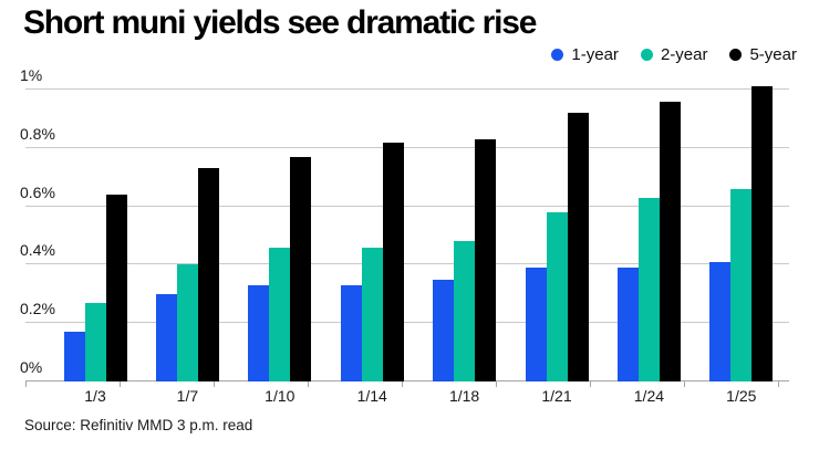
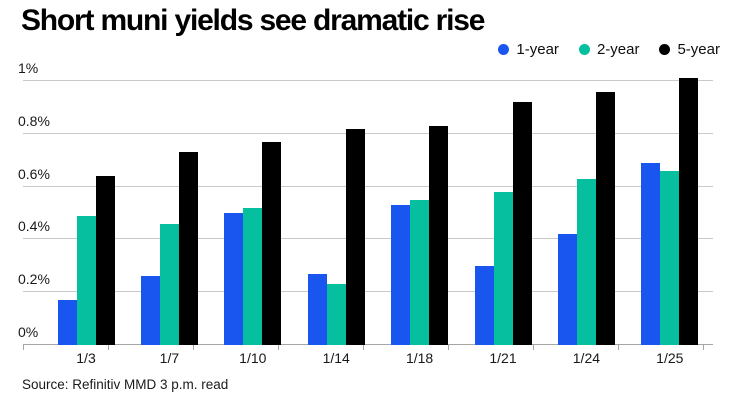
2-year/1/3: 0.27% -> 0.49%
1-year/1/7: 0.30% -> 0.26%
2-year/1/7: 0.40% -> 0.46%
1-year/1/10: 0.33% -> 0.50%
2-year/1/10: 0.46% -> 0.52%
1-year/1/14: 0.33% -> 0.27%
2-year/1/14: 0.46% -> 0.23%
1-year/1/18: 0.35% -> 0.53%
2-year/1/18: 0.48% -> 0.55%
1-year/1/21: 0.39% -> 0.30%
1-year/1/24: 0.39% -> 0.42%
1-year/1/25: 0.41% -> 0.69%
